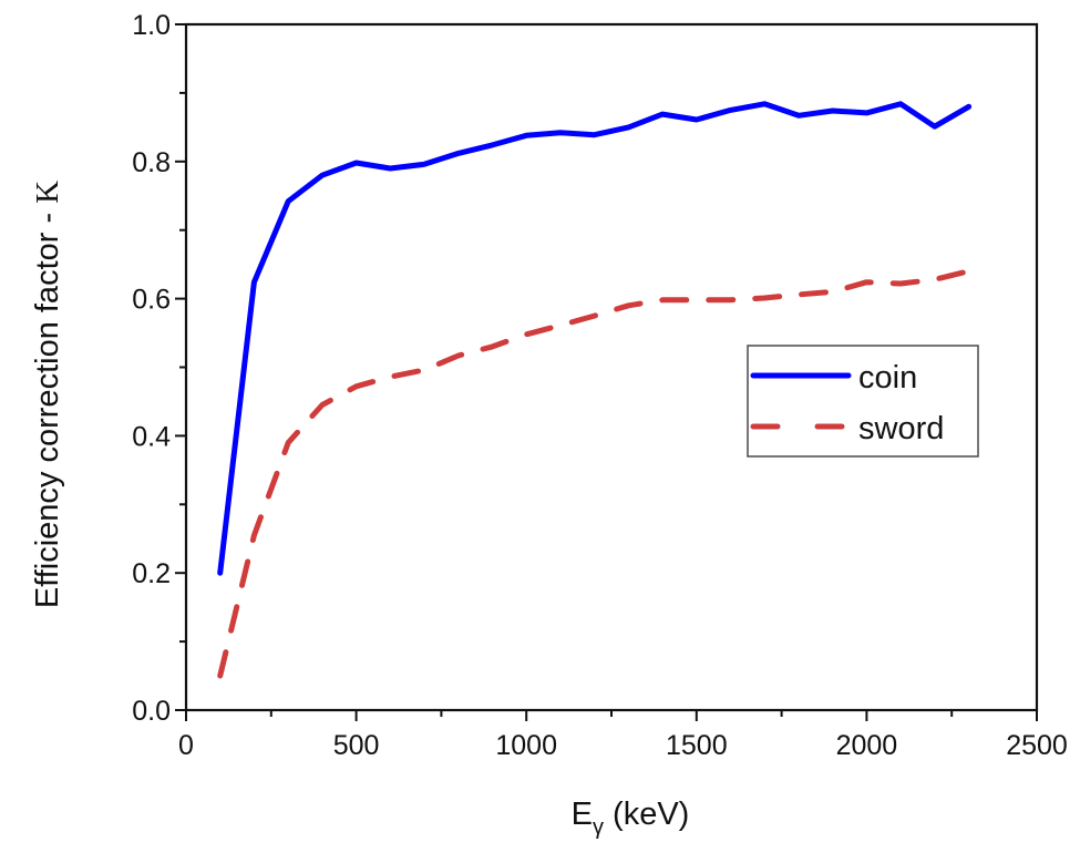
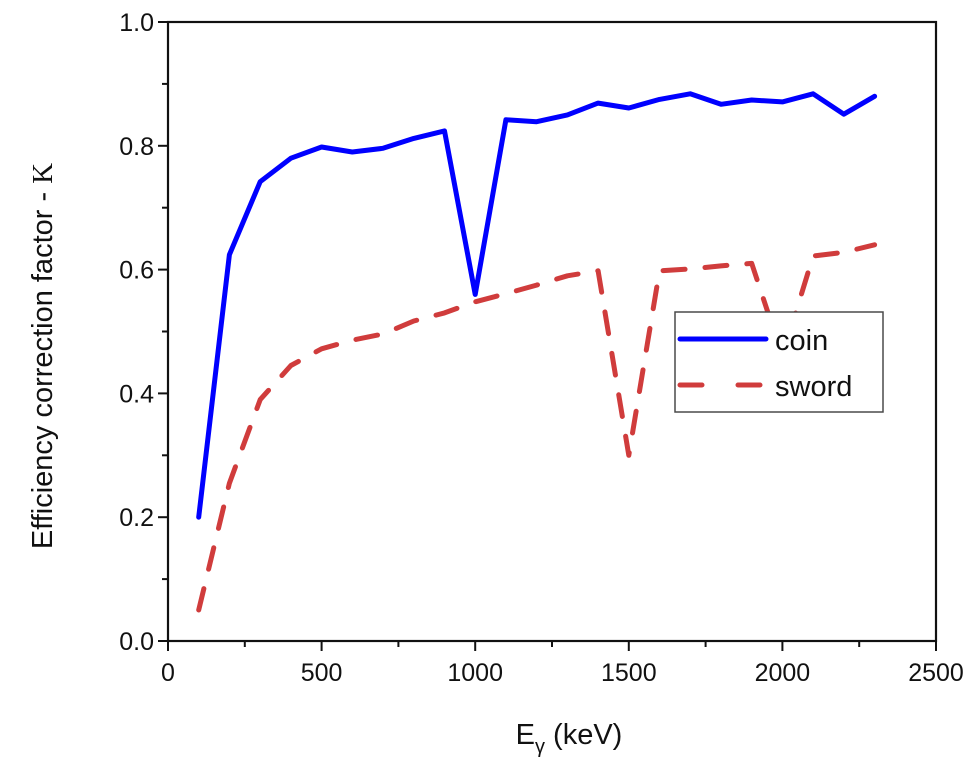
coin/1000: 0.84 -> 0.56
sword/1500: 0.60 -> 0.30
sword/2000: 0.62 -> 0.46
